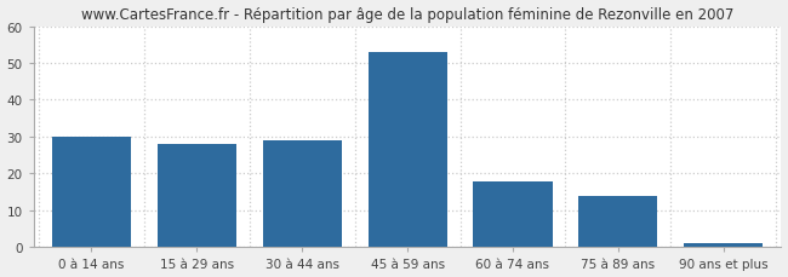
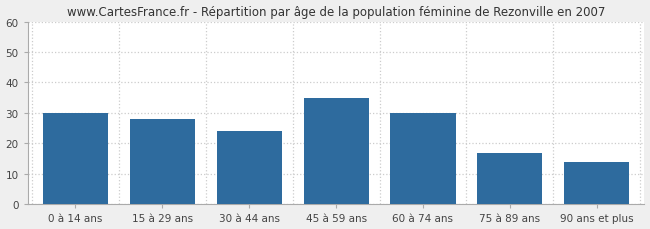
30 à 44 ans: 29 -> 24
45 à 59 ans: 53 -> 35
60 à 74 ans: 18 -> 30
75 à 89 ans: 14 -> 17
90 ans et plus: 1 -> 14
